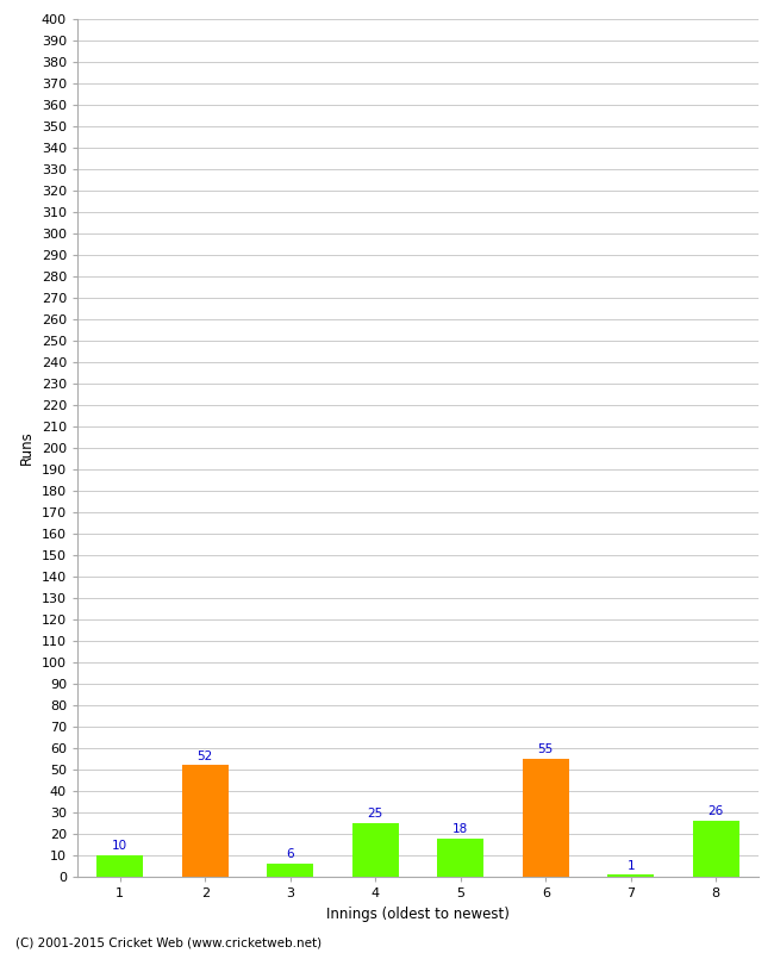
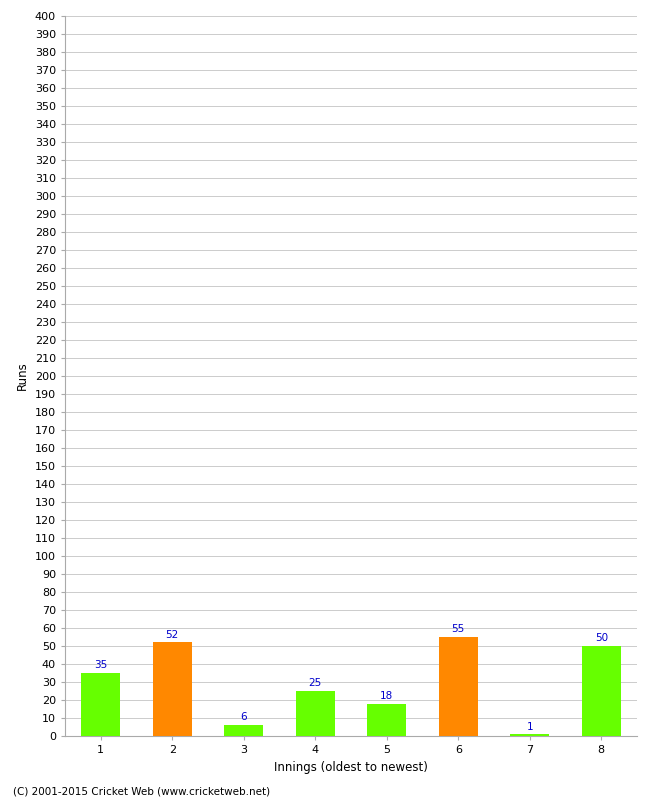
1: 10 -> 35
8: 26 -> 50
